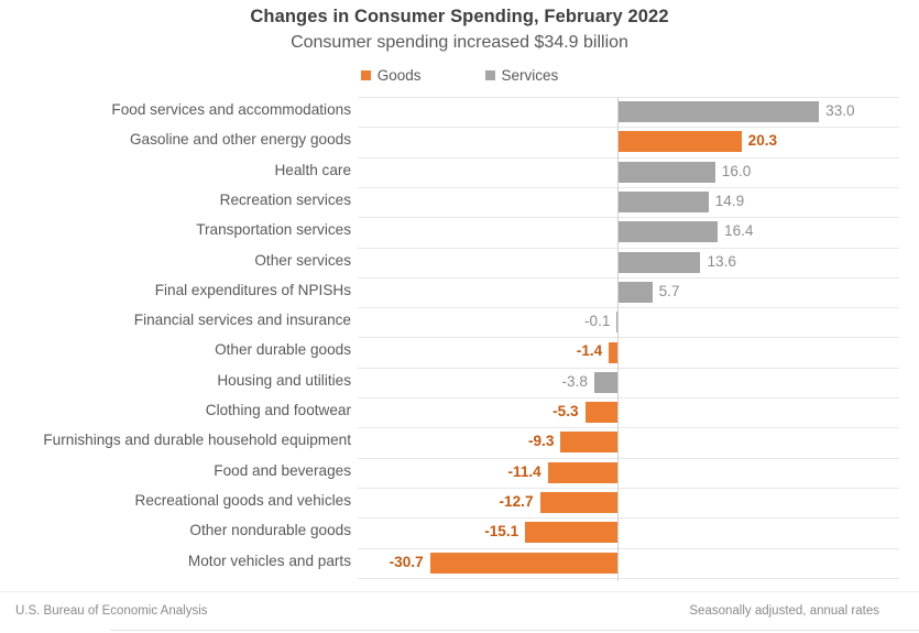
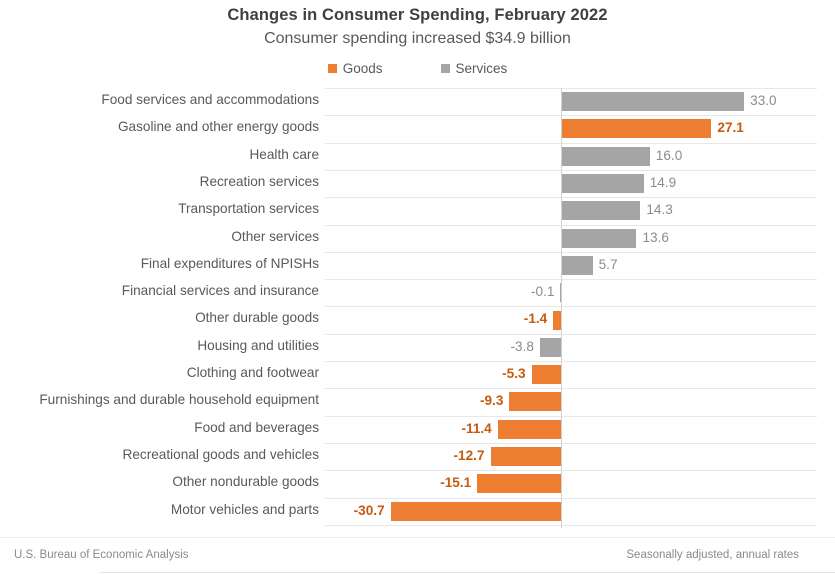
Gasoline and other energy goods: 20.3 -> 27.1
Transportation services: 16.4 -> 14.3
